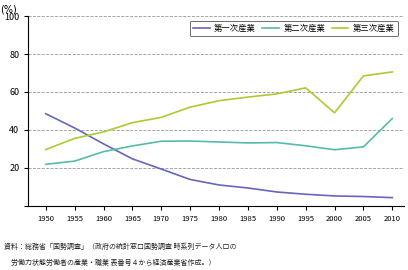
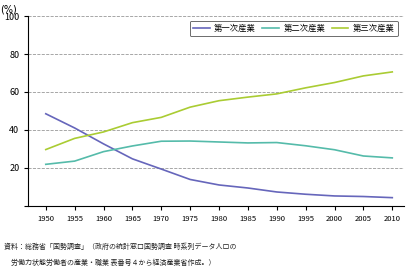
第三次産業/2000: 49 -> 65
第二次産業/2005: 31 -> 26
第二次産業/2010: 46 -> 25
